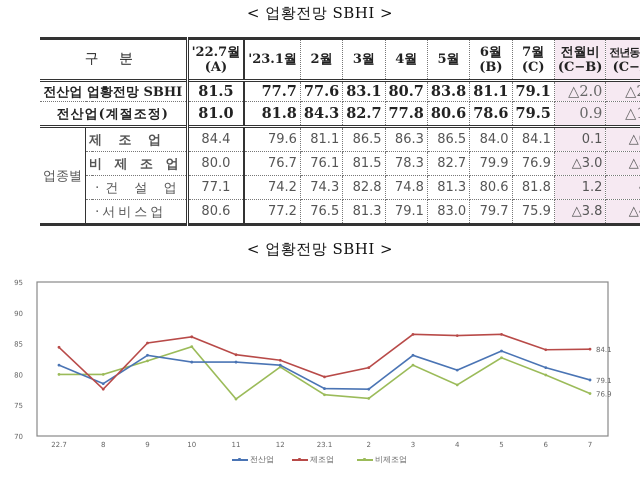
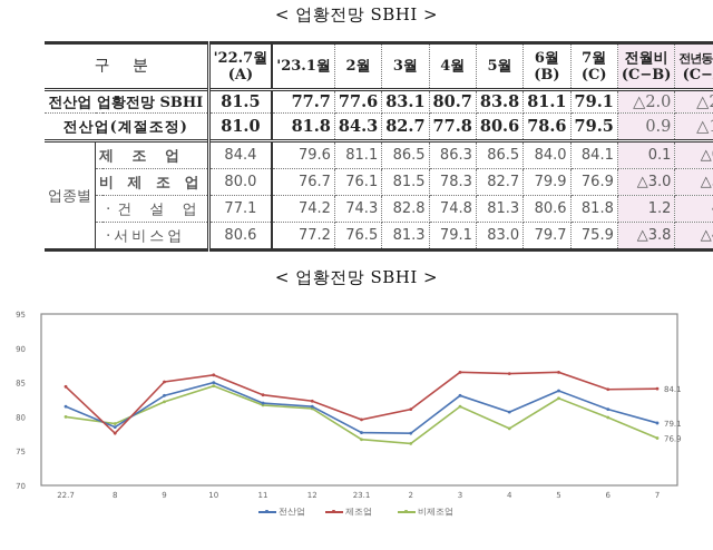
비제조업/8: 80 -> 79
전산업/10: 82 -> 85
비제조업/11: 76 -> 82
